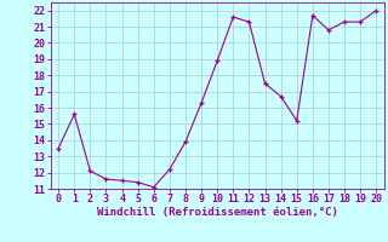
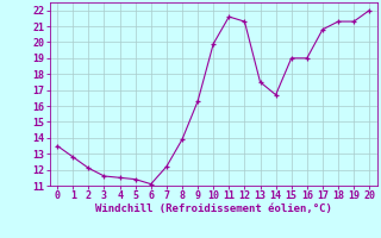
1: 15.6 -> 12.8
10: 18.9 -> 19.9
15: 15.2 -> 19.0
16: 21.7 -> 19.0
